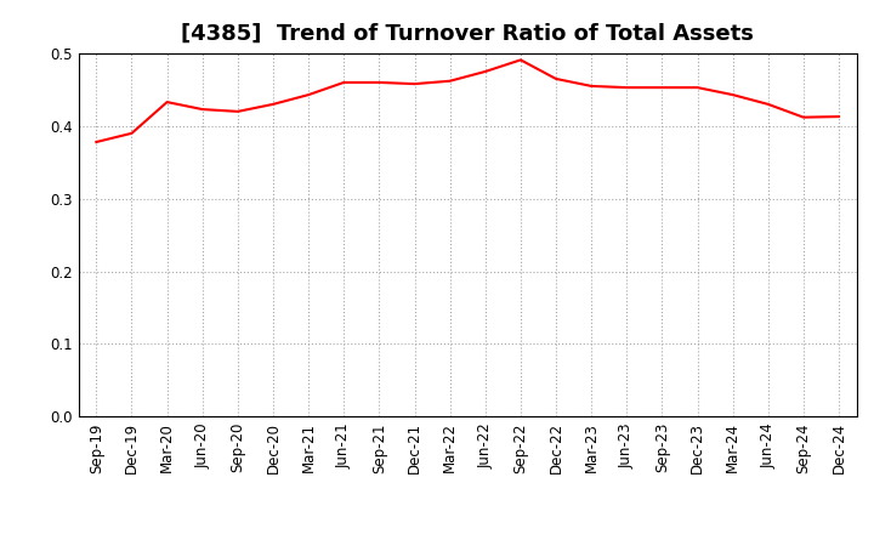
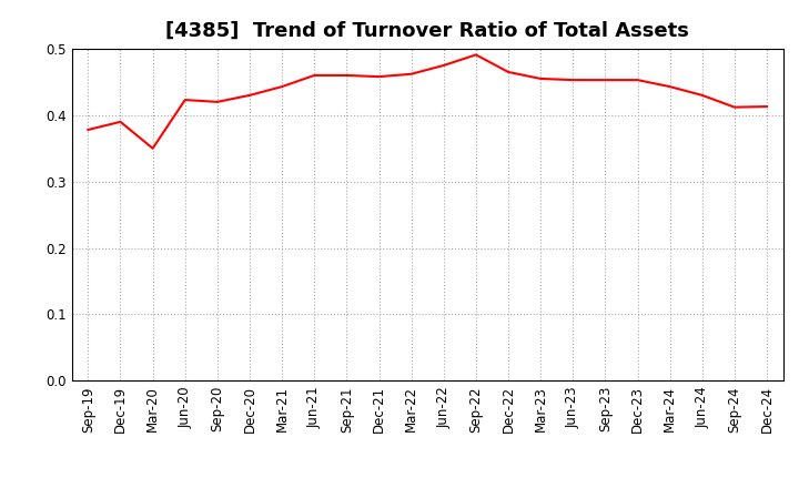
Mar-20: 0.433 -> 0.350
